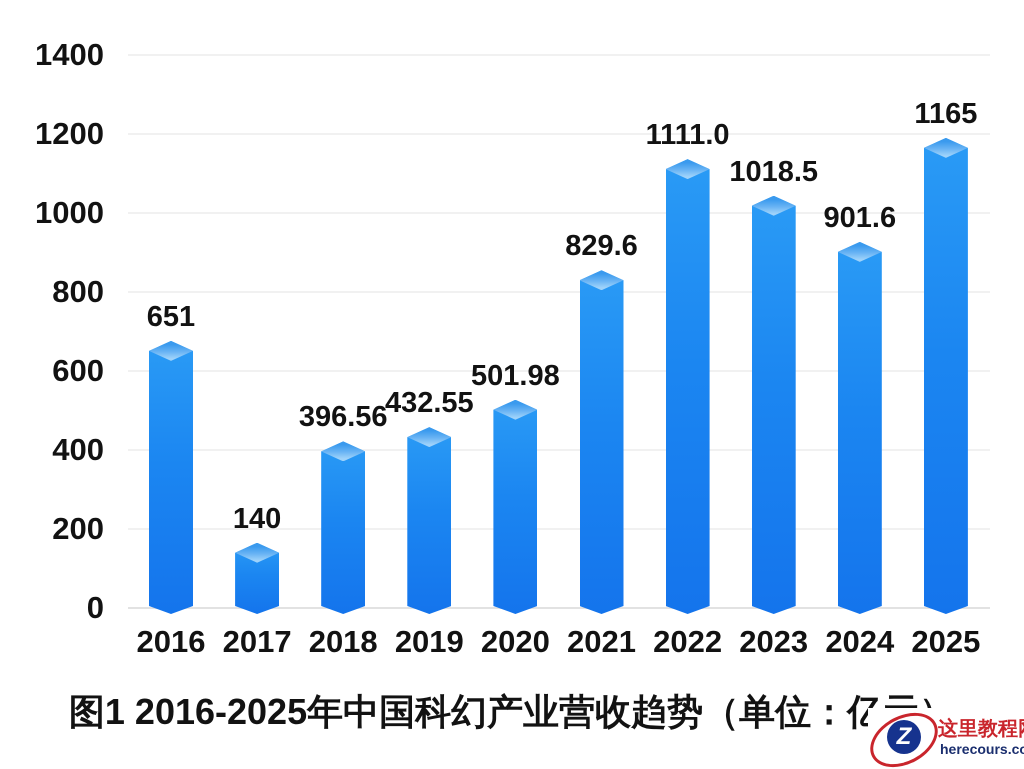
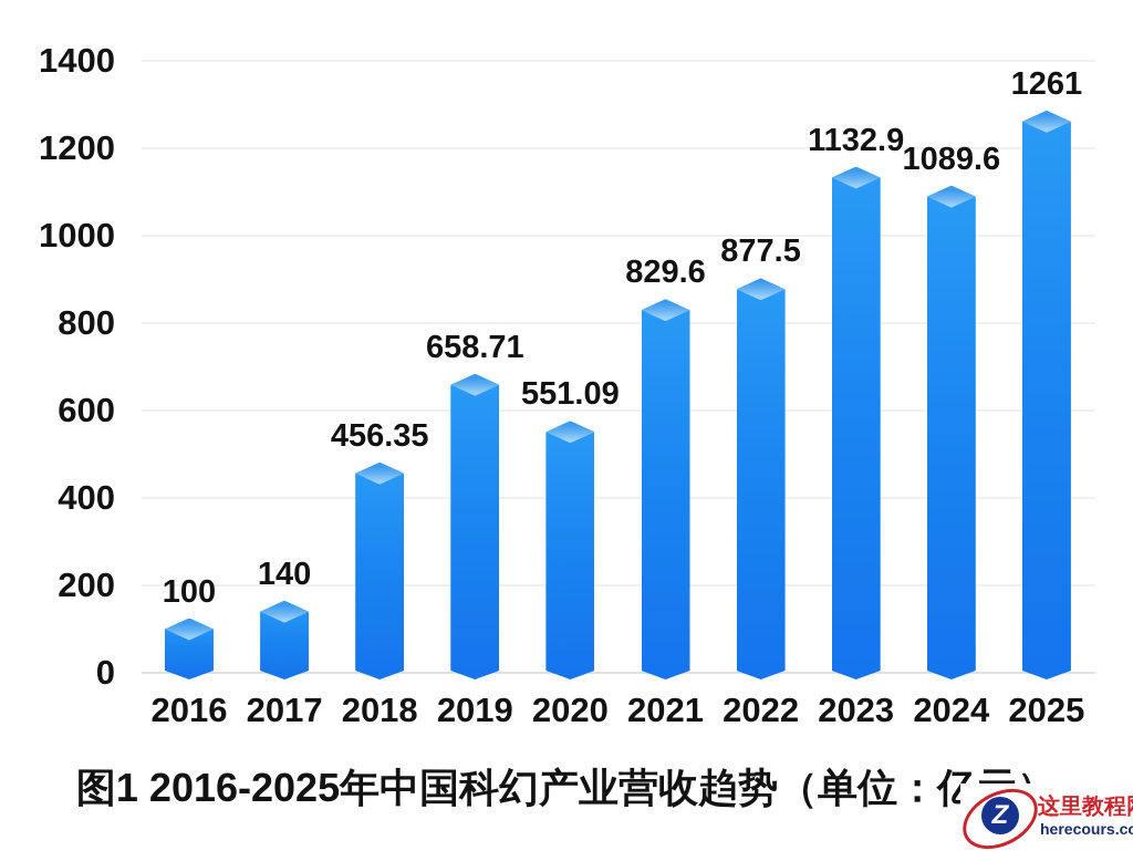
2016: 651 -> 100
2018: 396.56 -> 456.35
2019: 432.55 -> 658.71
2020: 501.98 -> 551.09
2022: 1111.0 -> 877.5
2023: 1018.5 -> 1132.9
2024: 901.6 -> 1089.6
2025: 1165 -> 1261
